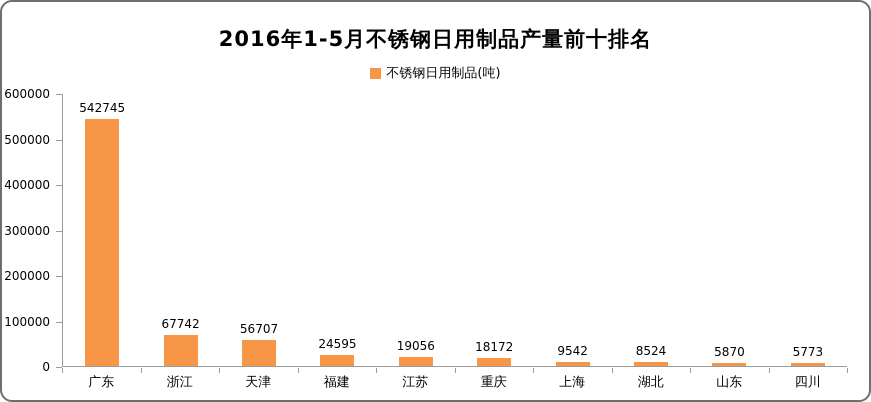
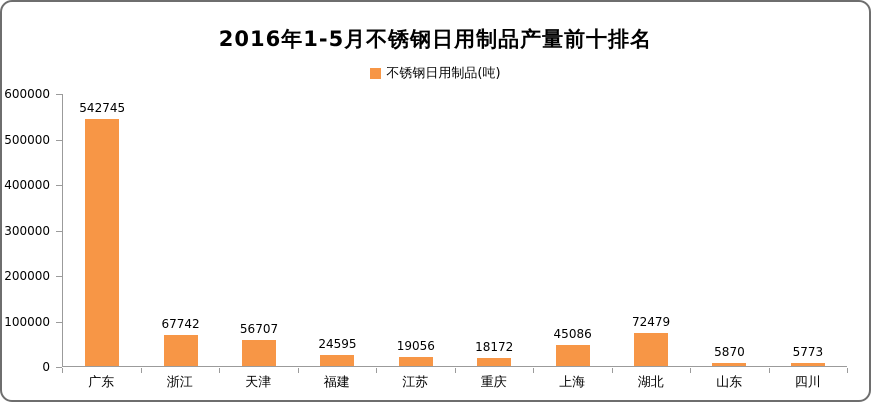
上海: 9542 -> 45086
湖北: 8524 -> 72479
